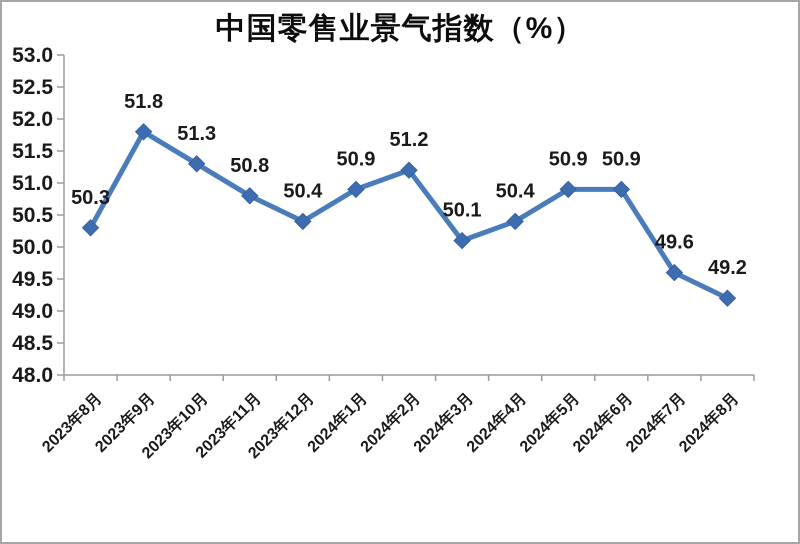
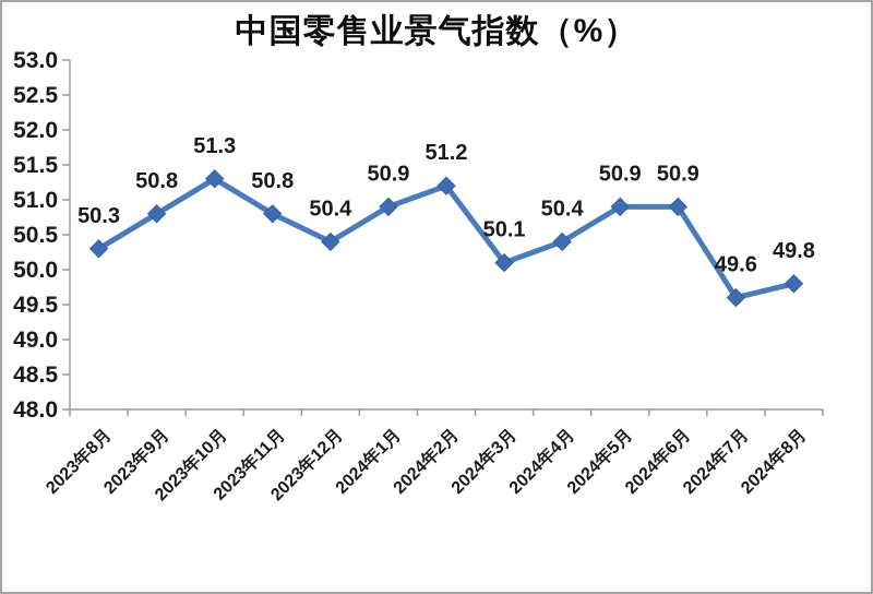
2023年9月: 51.8 -> 50.8
2024年8月: 49.2 -> 49.8
